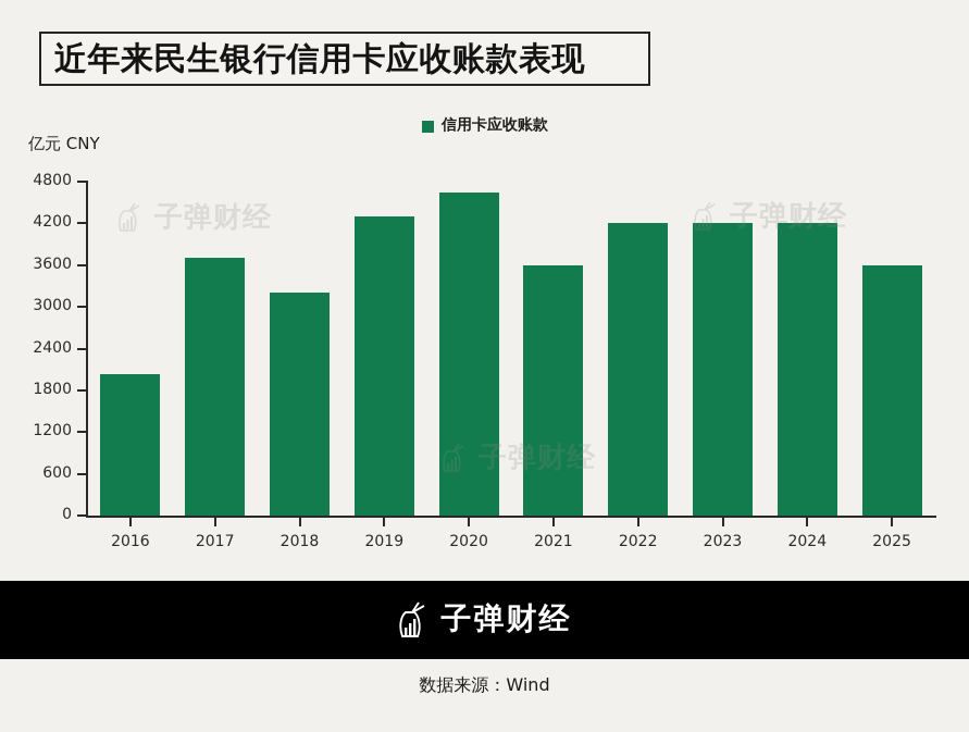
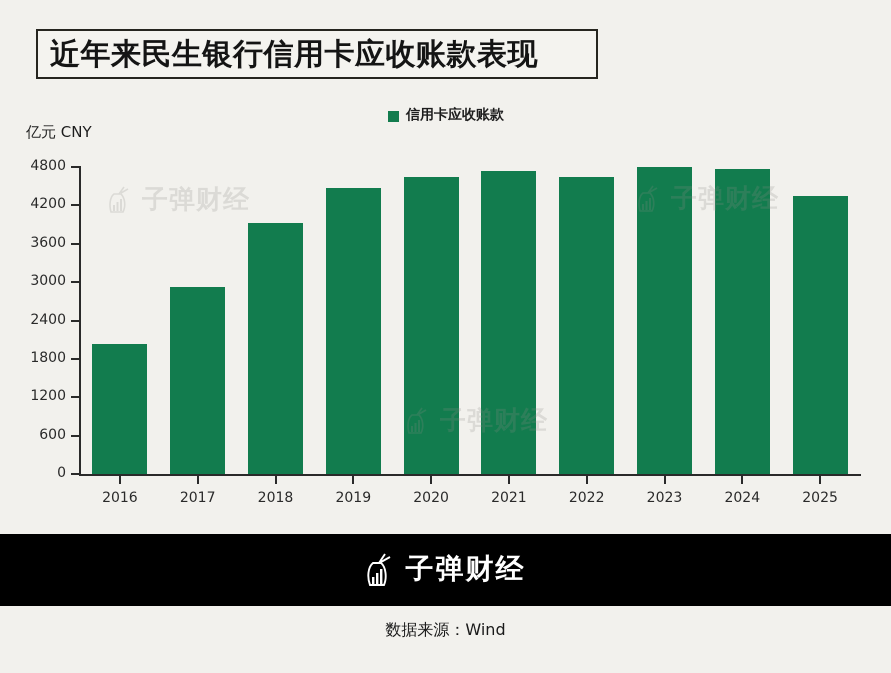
2017: 3700 -> 2900
2018: 3200 -> 3900
2019: 4300 -> 4500
2021: 3600 -> 4700
2022: 4200 -> 4600
2023: 4200 -> 4800
2024: 4200 -> 4800
2025: 3600 -> 4300
